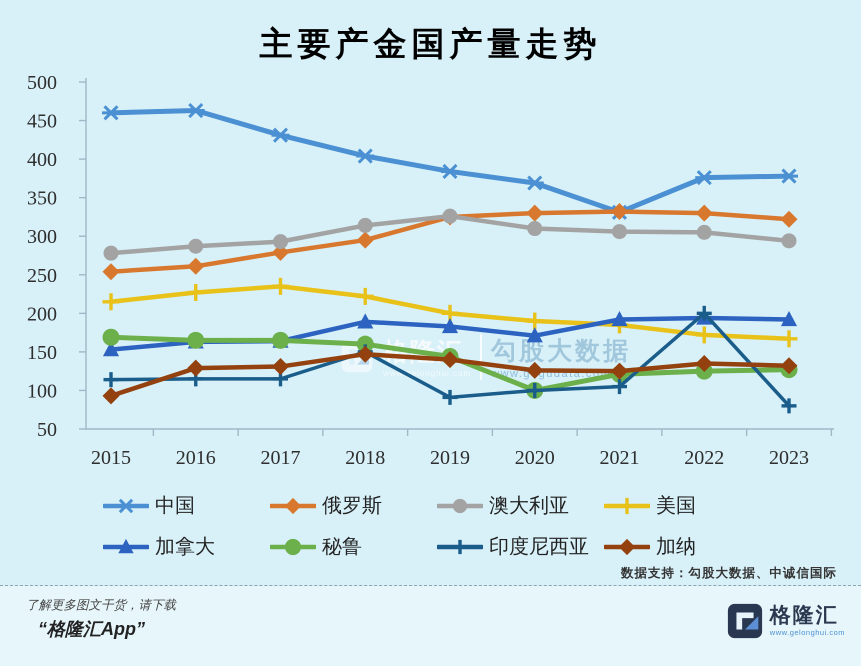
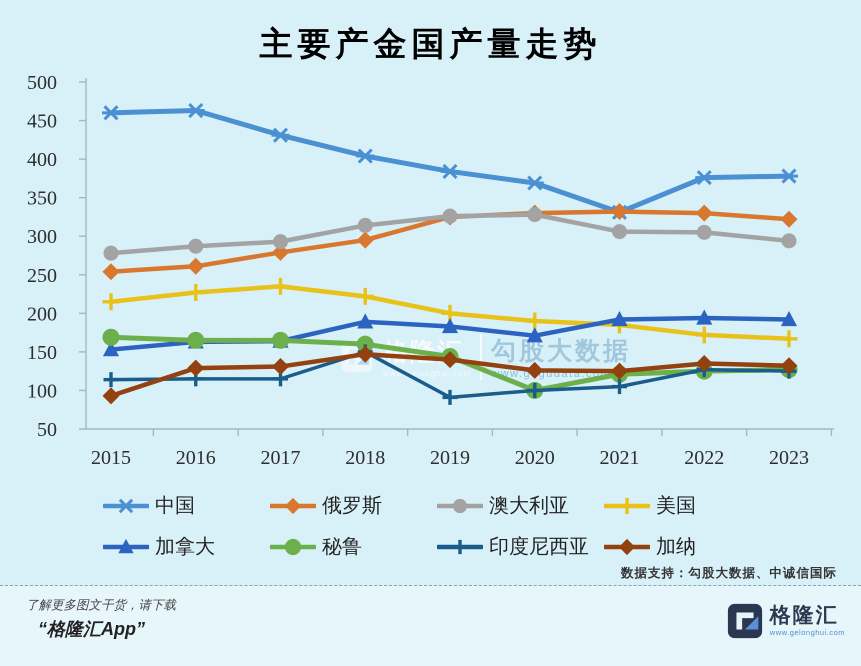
澳大利亚/2020: 310 -> 330
印度尼西亚/2022: 200 -> 130
印度尼西亚/2023: 80 -> 120
